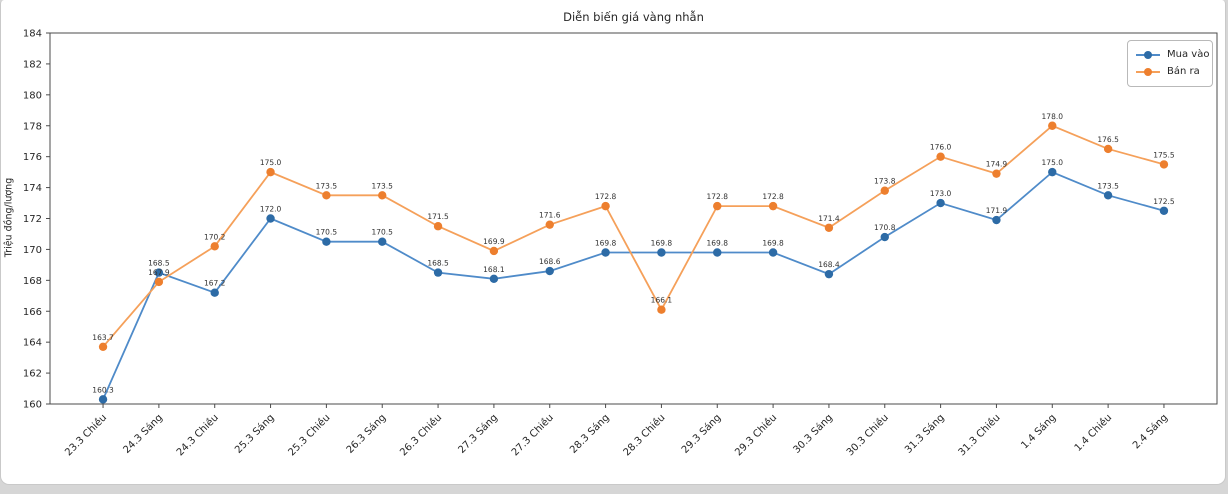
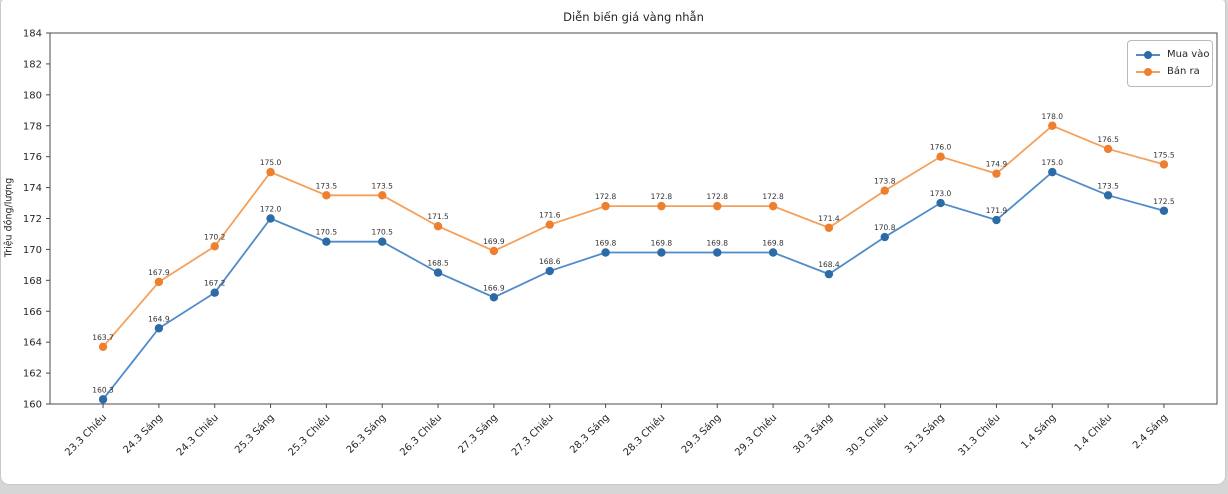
Mua vào/24.3 Sáng: 168.5 -> 164.9
Mua vào/27.3 Sáng: 168.1 -> 166.9
Bán ra/28.3 Chiều: 166.1 -> 172.8
